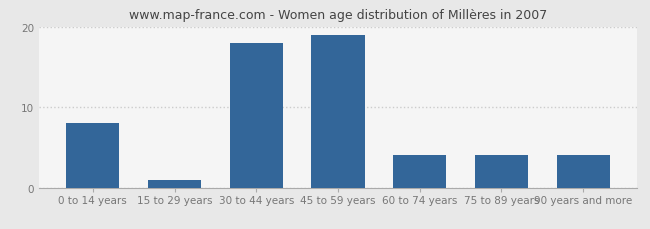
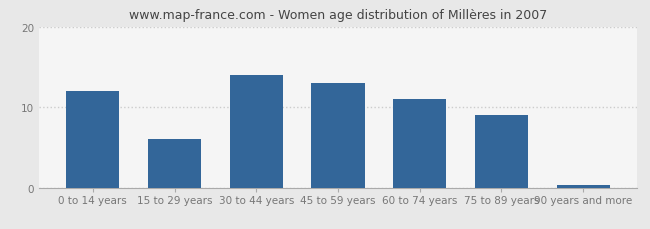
0 to 14 years: 8.0 -> 12.0
15 to 29 years: 1.0 -> 6.0
30 to 44 years: 18.0 -> 14.0
45 to 59 years: 19.0 -> 13.0
60 to 74 years: 4.0 -> 11.0
75 to 89 years: 4.0 -> 9.0
90 years and more: 4.0 -> 0.3
